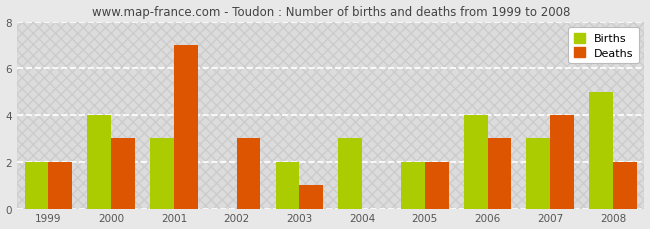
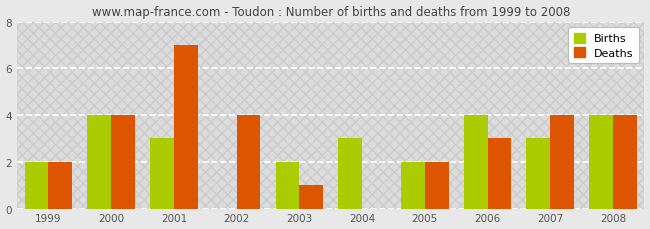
Deaths/2000: 3 -> 4
Deaths/2002: 3 -> 4
Births/2008: 5 -> 4
Deaths/2008: 2 -> 4
